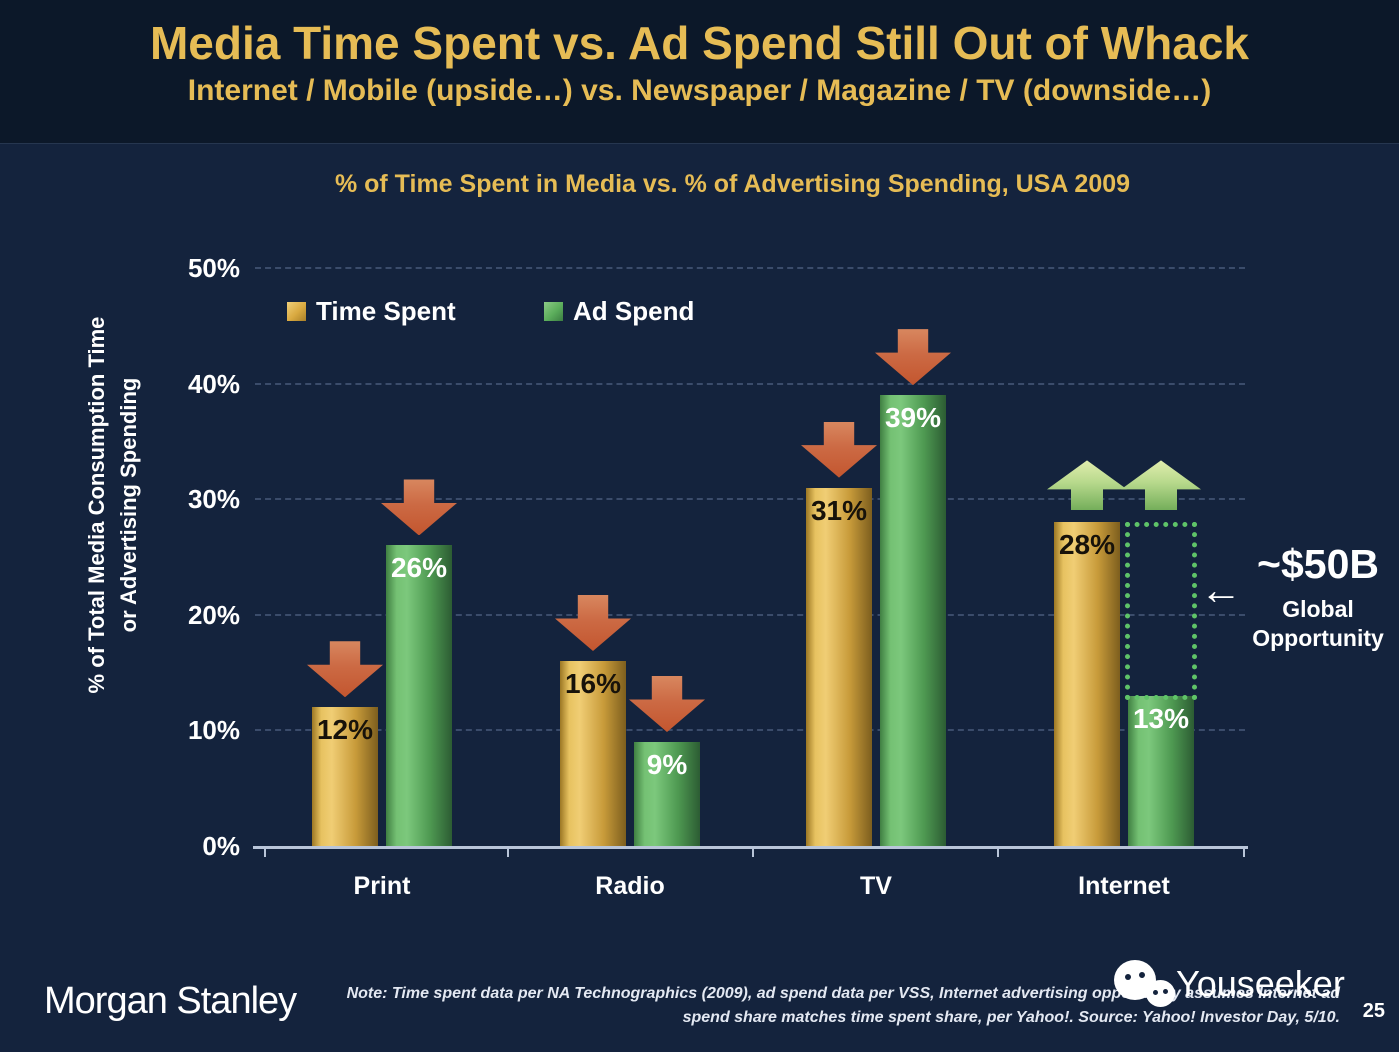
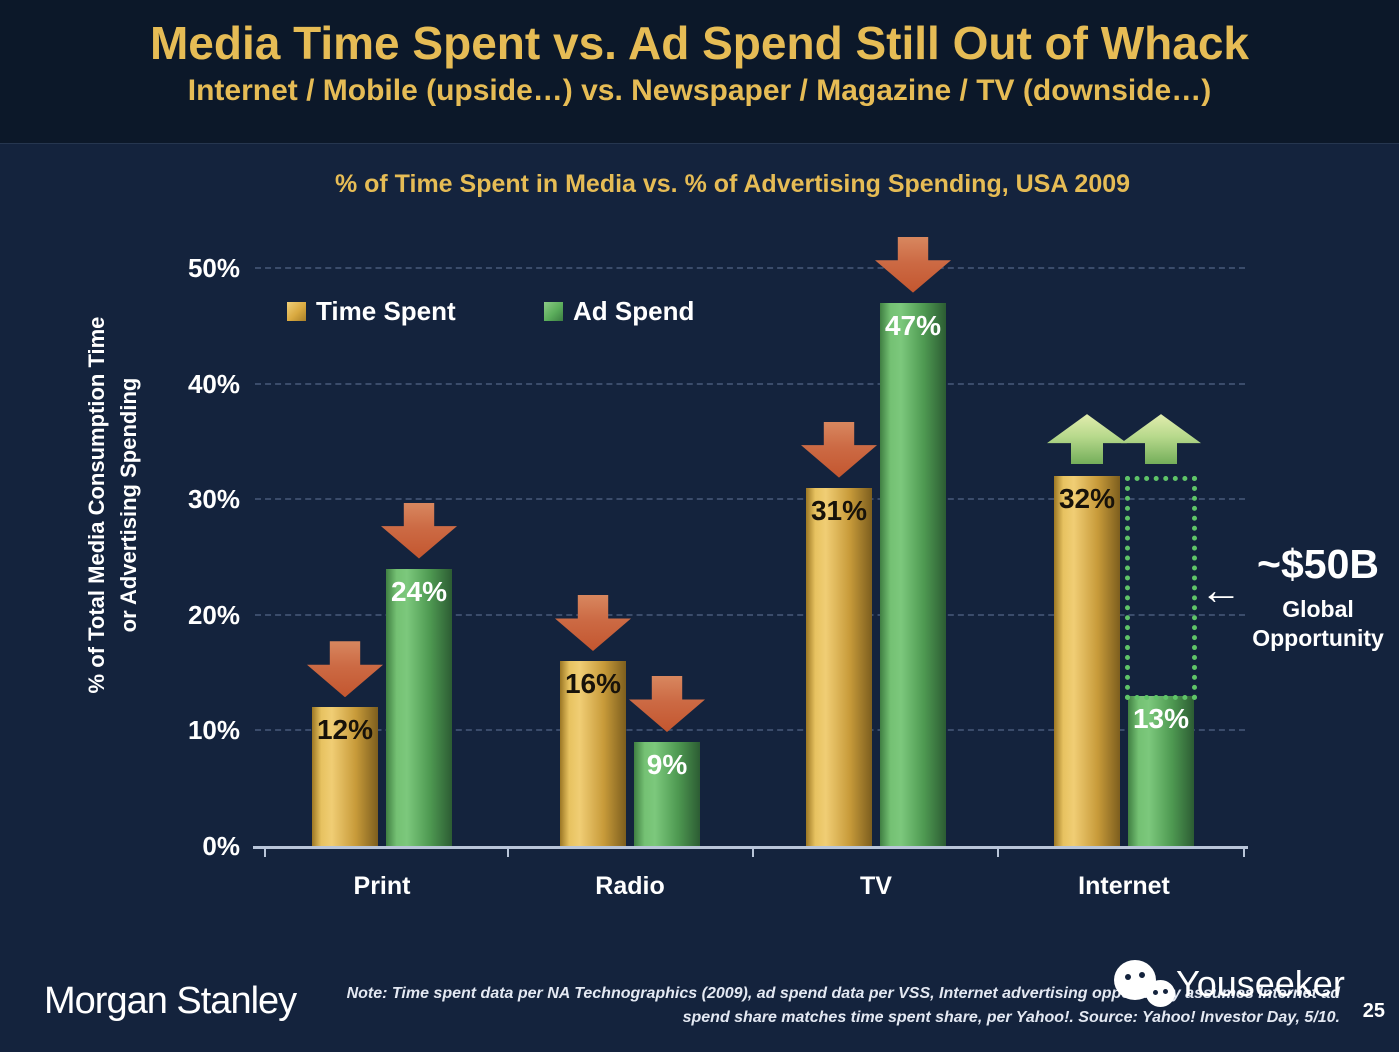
Ad Spend/Print: 26% -> 24%
Ad Spend/TV: 39% -> 47%
Time Spent/Internet: 28% -> 32%
